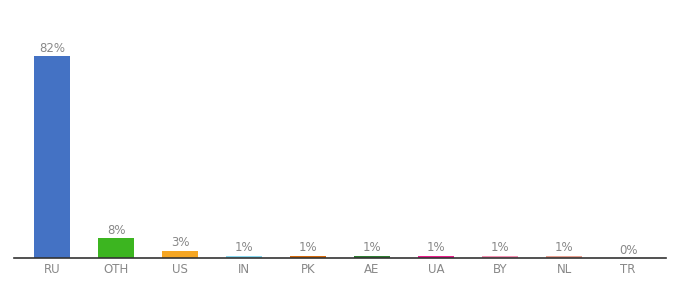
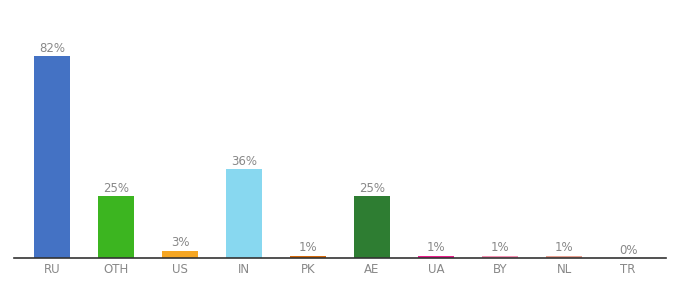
OTH: 8% -> 25%
IN: 1% -> 36%
AE: 1% -> 25%
